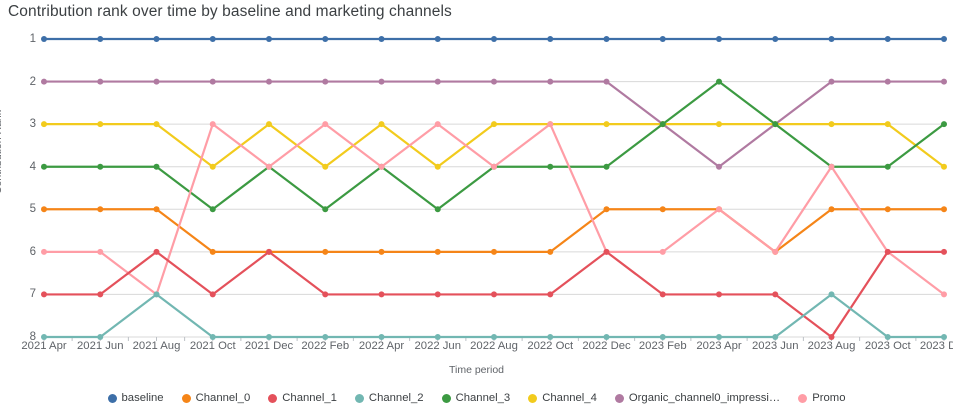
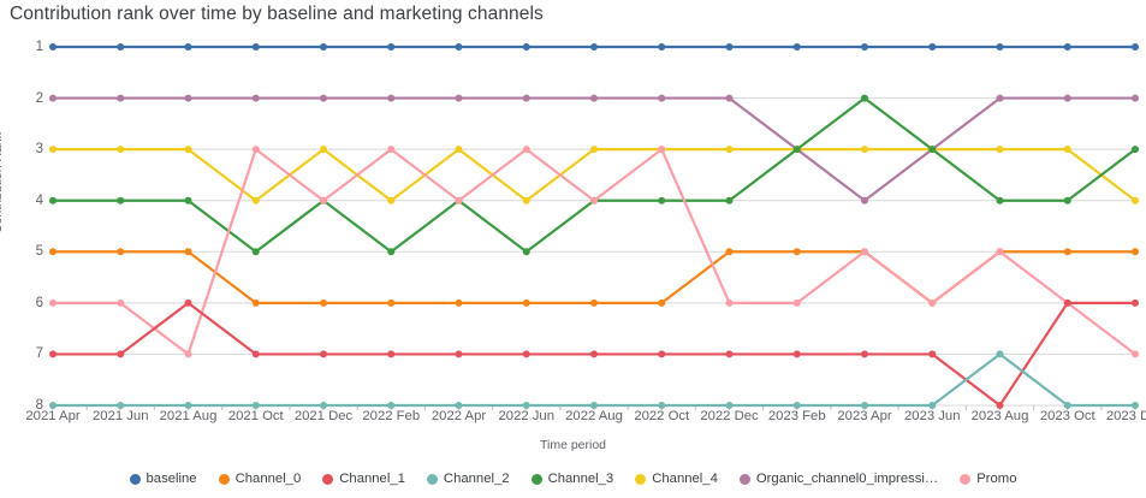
Channel_2/2021 Aug: 7 -> 8
Channel_1/2021 Dec: 6 -> 7
Channel_1/2022 Dec: 6 -> 7
Promo/2023 Aug: 4 -> 5
